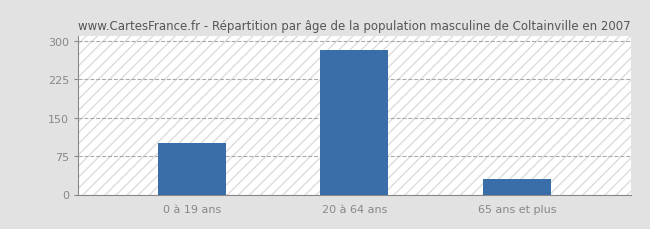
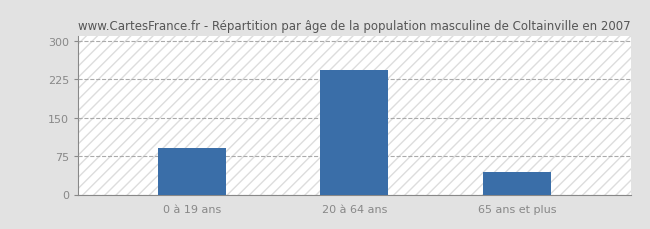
0 à 19 ans: 100 -> 90
20 à 64 ans: 283 -> 244
65 ans et plus: 30 -> 44
